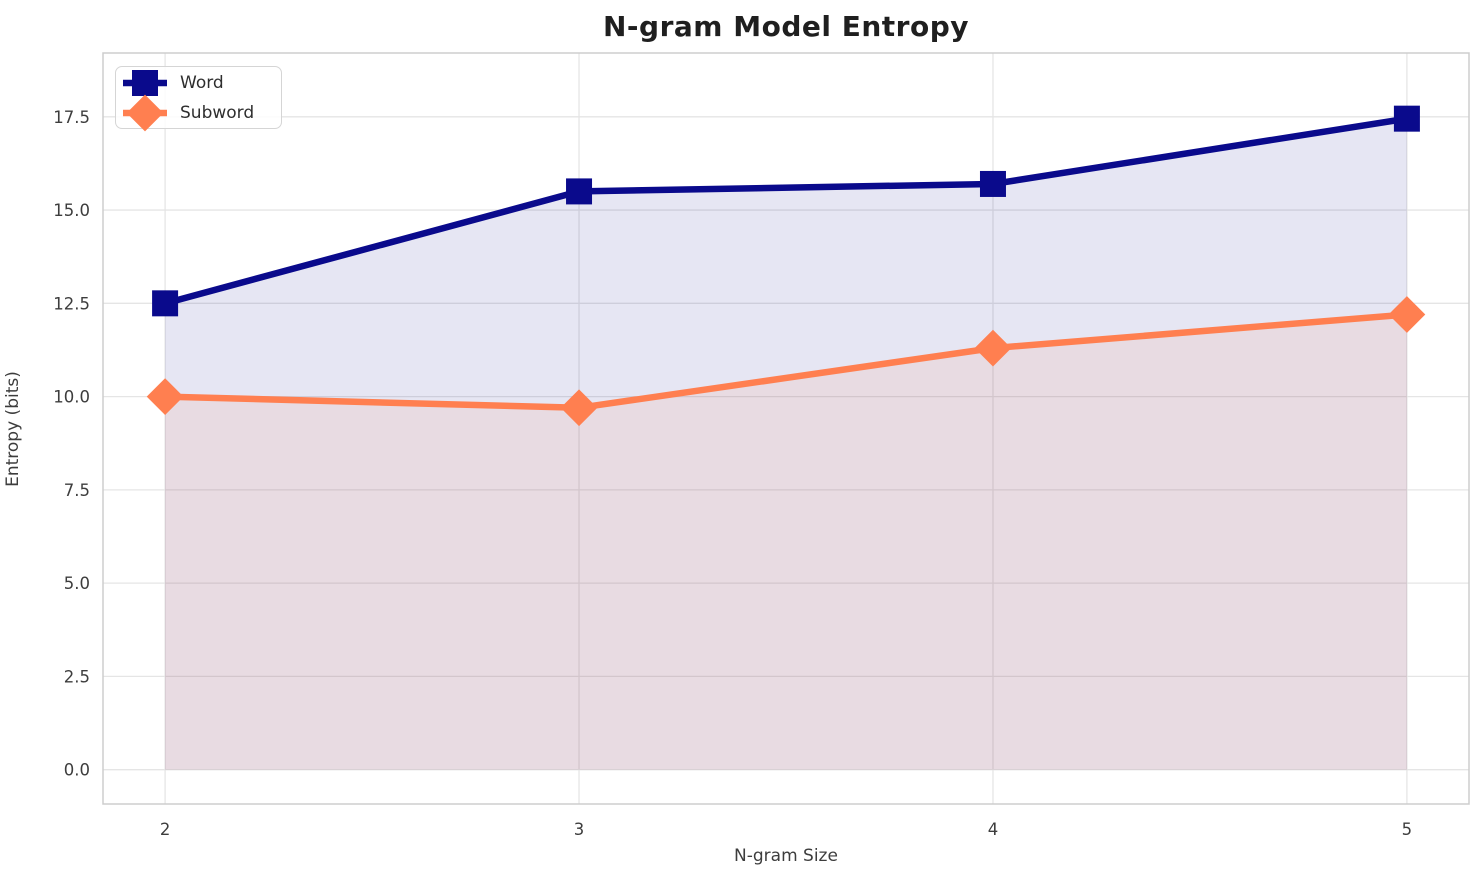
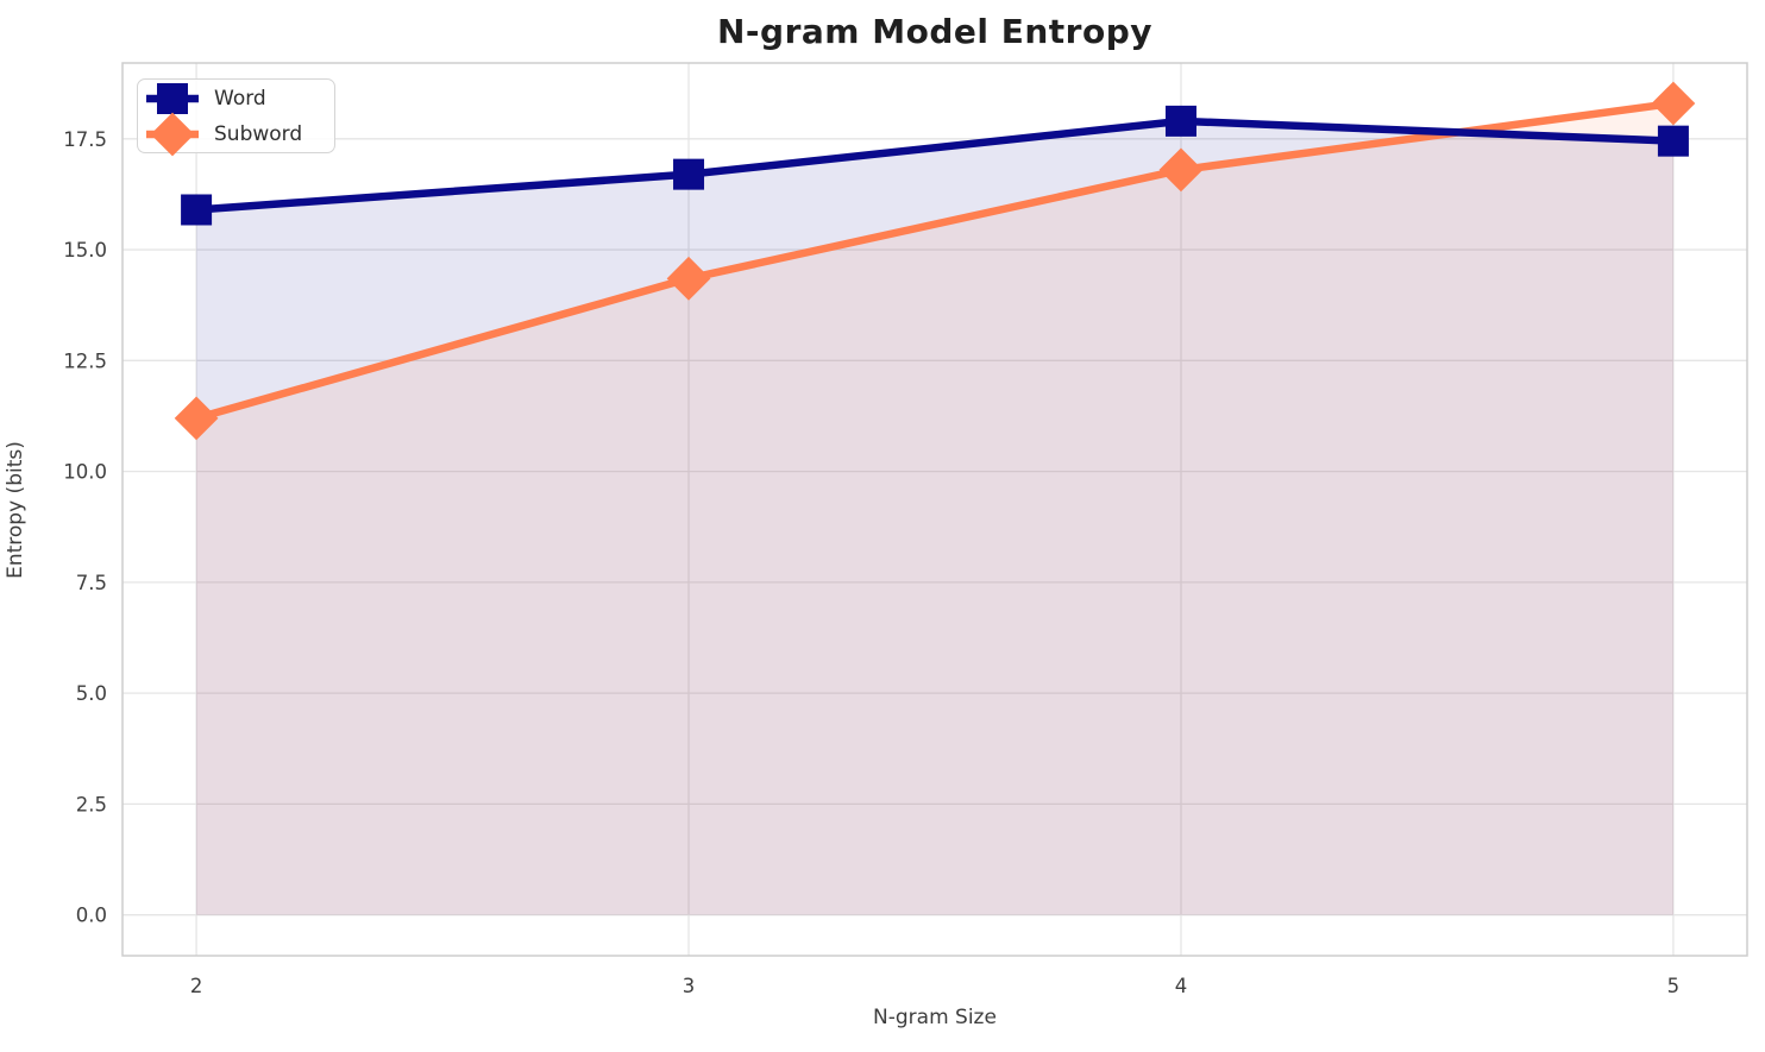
Word/2: 12.5 -> 15.9
Subword/2: 10.0 -> 11.2
Word/3: 15.5 -> 16.7
Subword/3: 9.7 -> 14.3
Word/4: 15.7 -> 17.9
Subword/4: 11.3 -> 16.8
Subword/5: 12.2 -> 18.3
